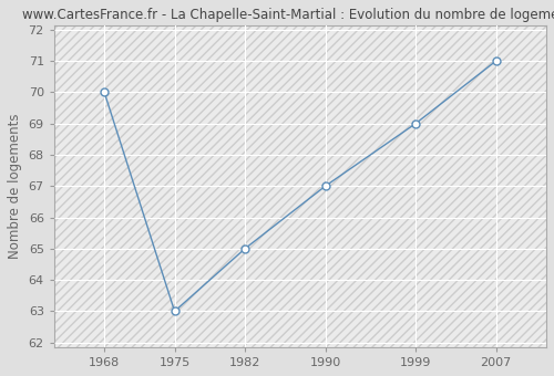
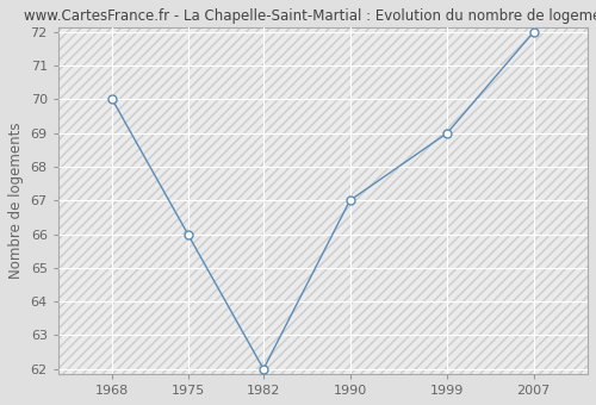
1975: 63 -> 66
1982: 65 -> 62
2007: 71 -> 72
